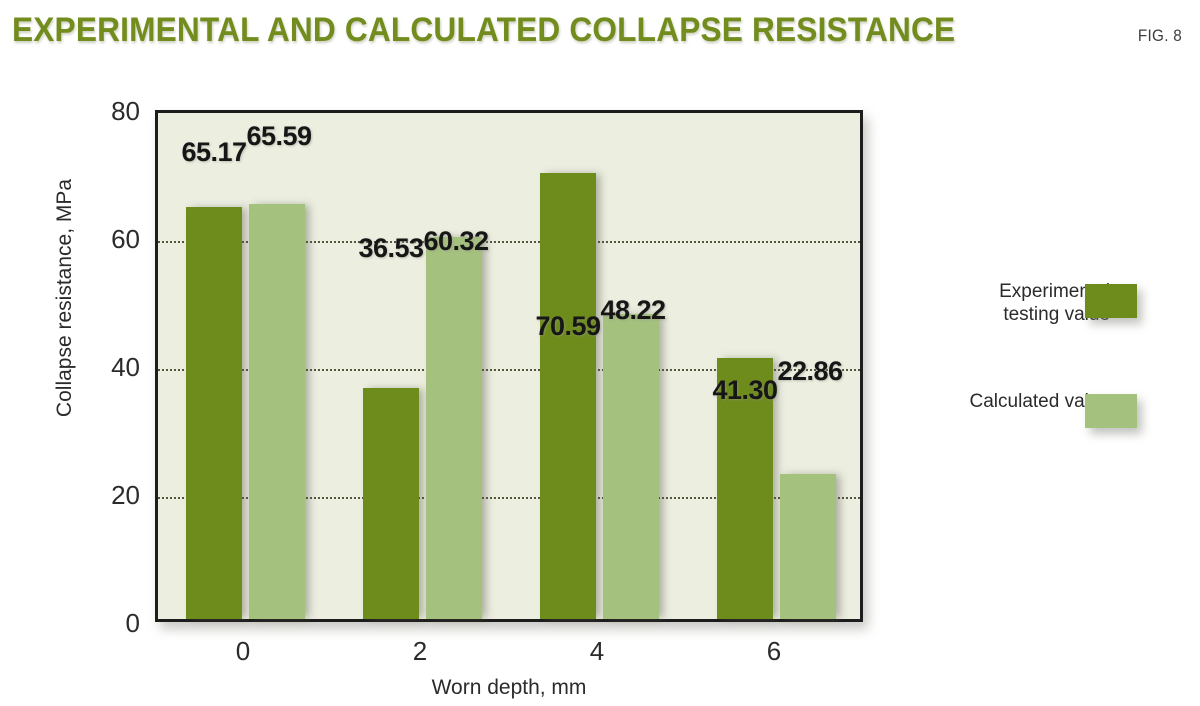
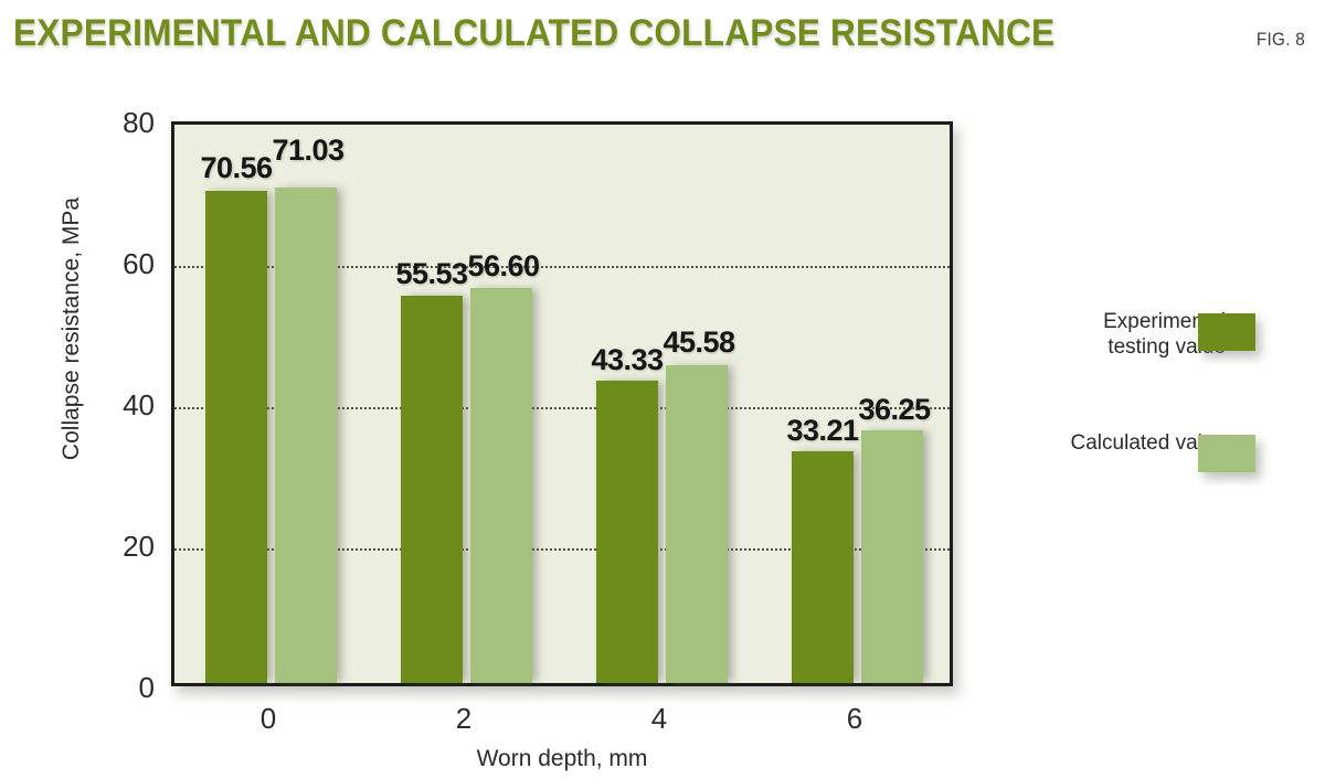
Experimental testing value/0: 65.17 -> 70.56
Calculated value/0: 65.59 -> 71.03
Experimental testing value/2: 36.53 -> 55.53
Calculated value/2: 60.32 -> 56.60
Experimental testing value/4: 70.59 -> 43.33
Calculated value/4: 48.22 -> 45.58
Experimental testing value/6: 41.30 -> 33.21
Calculated value/6: 22.86 -> 36.25
